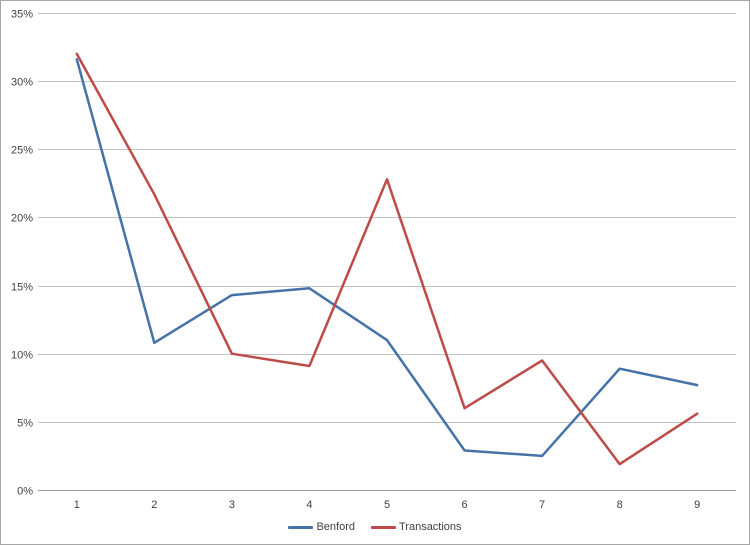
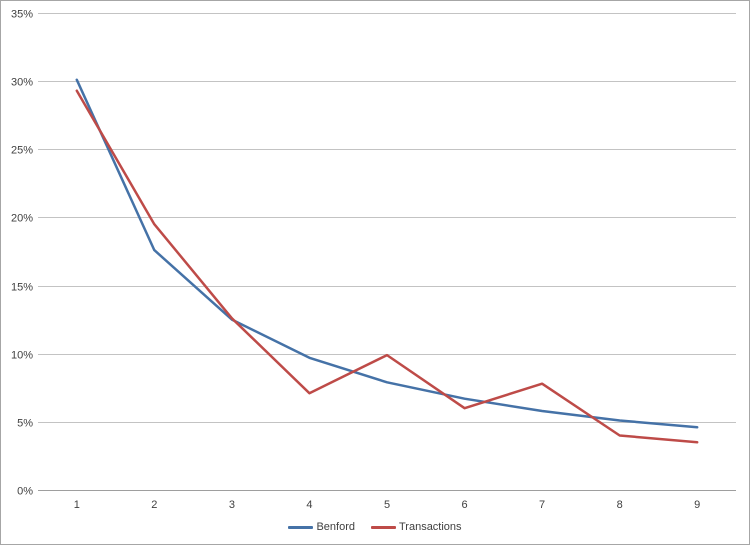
Benford/1: 31.6% -> 30.1%
Transactions/1: 32.0% -> 29.3%
Benford/2: 10.8% -> 17.6%
Transactions/2: 21.7% -> 19.5%
Benford/3: 14.3% -> 12.5%
Transactions/3: 10.0% -> 12.6%
Benford/4: 14.8% -> 9.7%
Transactions/4: 9.1% -> 7.1%
Benford/5: 11.0% -> 7.9%
Transactions/5: 22.8% -> 9.9%
Benford/6: 2.9% -> 6.7%
Benford/7: 2.5% -> 5.8%
Transactions/7: 9.5% -> 7.8%
Benford/8: 8.9% -> 5.1%
Transactions/8: 1.9% -> 4.0%
Benford/9: 7.7% -> 4.6%
Transactions/9: 5.6% -> 3.5%
